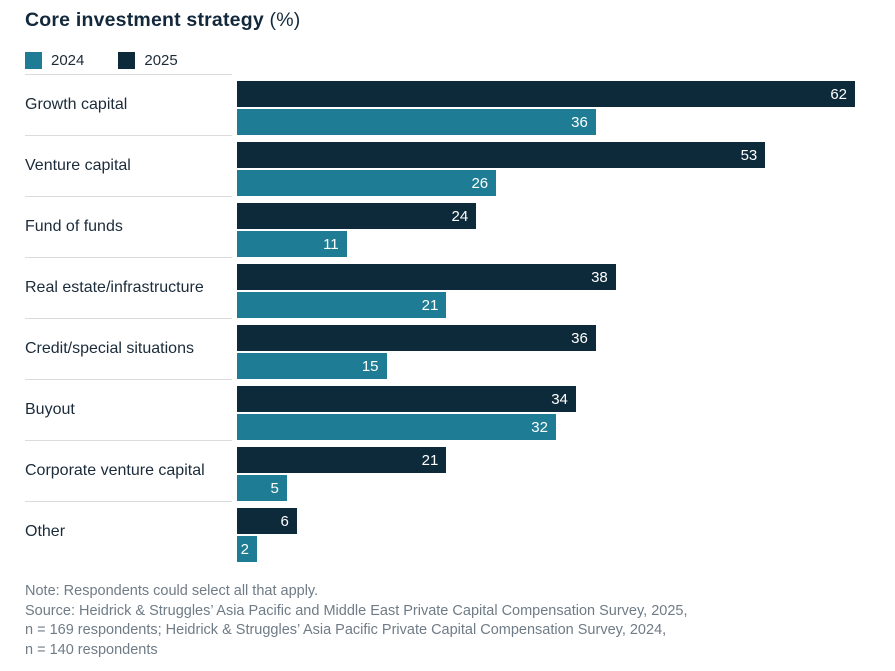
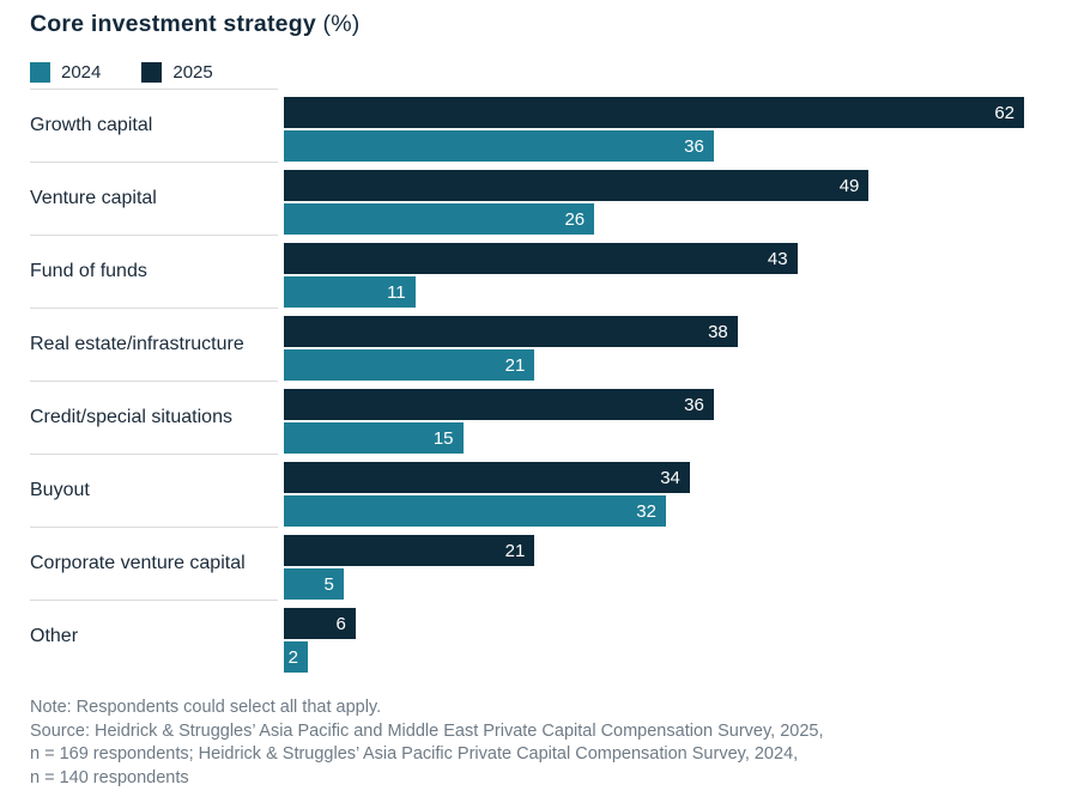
2025/Venture capital: 53 -> 49
2025/Fund of funds: 24 -> 43
